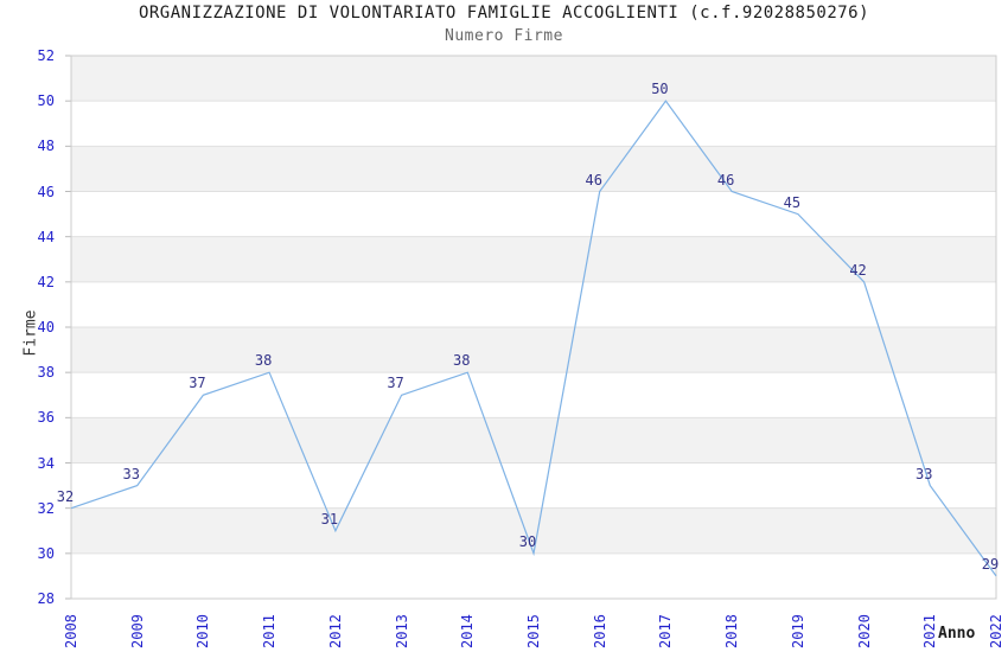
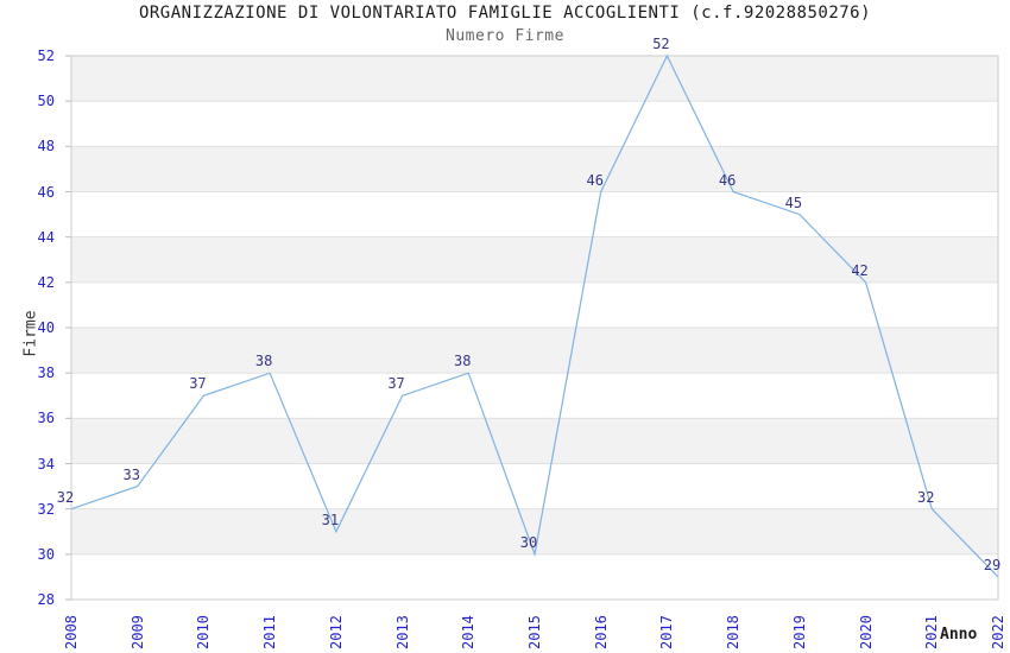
2017: 50 -> 52
2021: 33 -> 32
